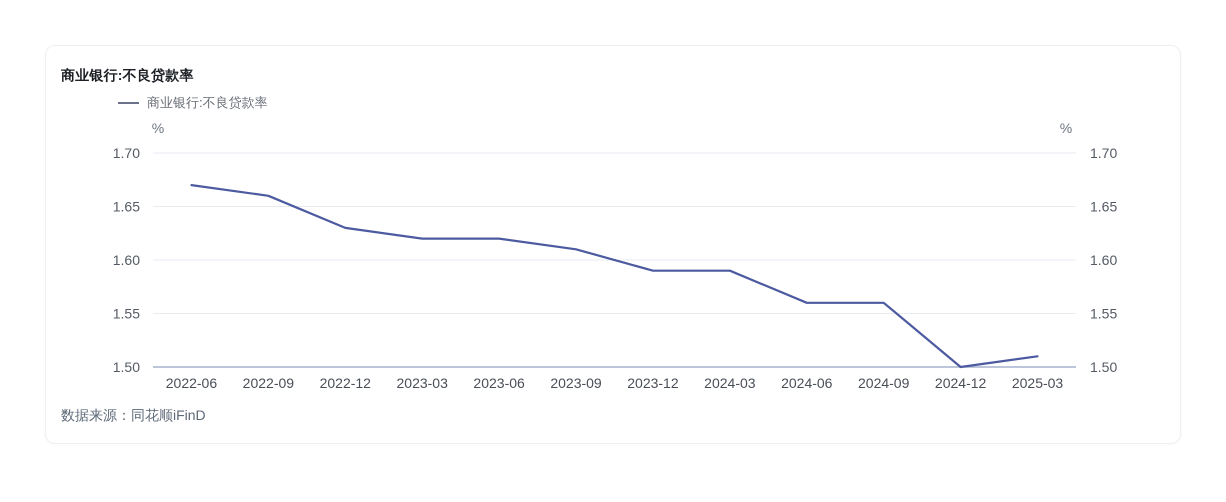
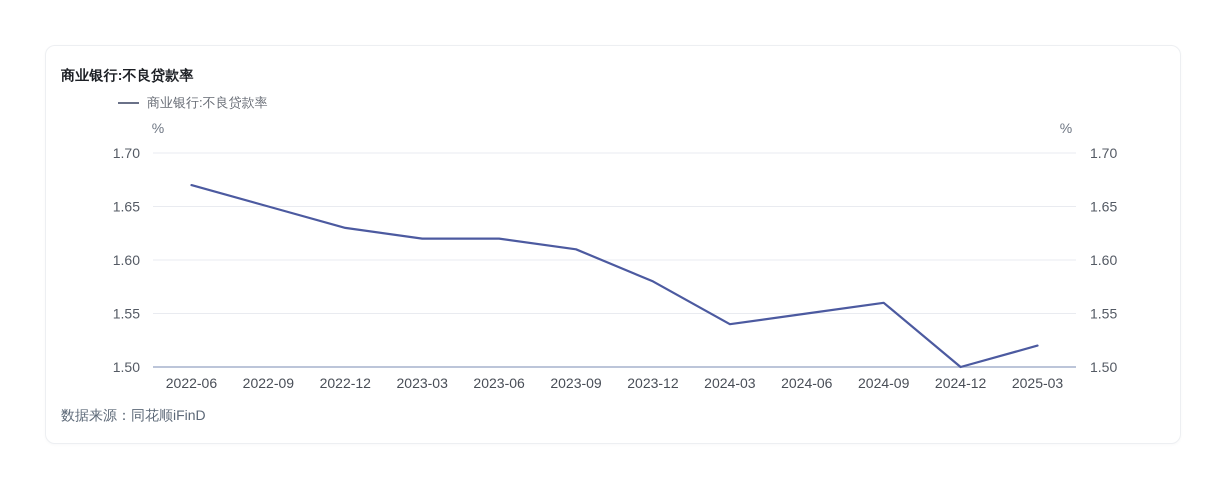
2022-09: 1.66 -> 1.65
2023-12: 1.59 -> 1.58
2024-03: 1.59 -> 1.54
2024-06: 1.56 -> 1.55
2025-03: 1.51 -> 1.52
